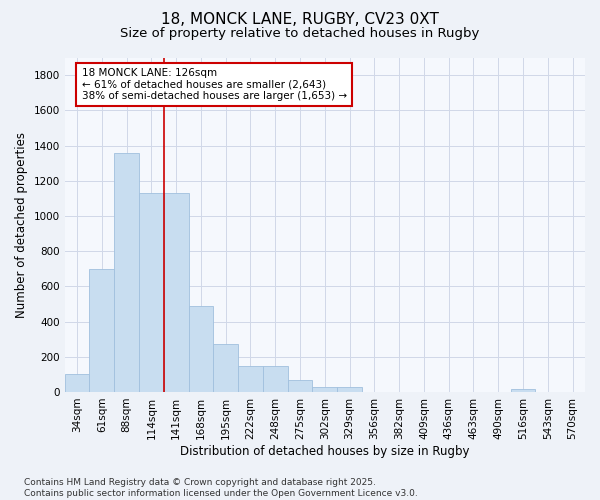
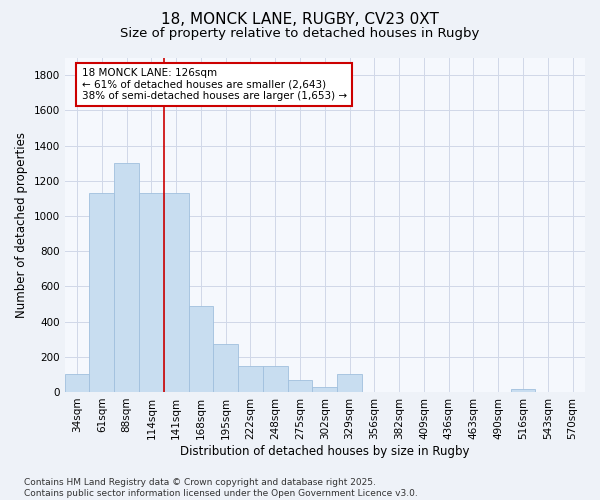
61sqm: 700 -> 1130
88sqm: 1360 -> 1300
329sqm: 30 -> 100
